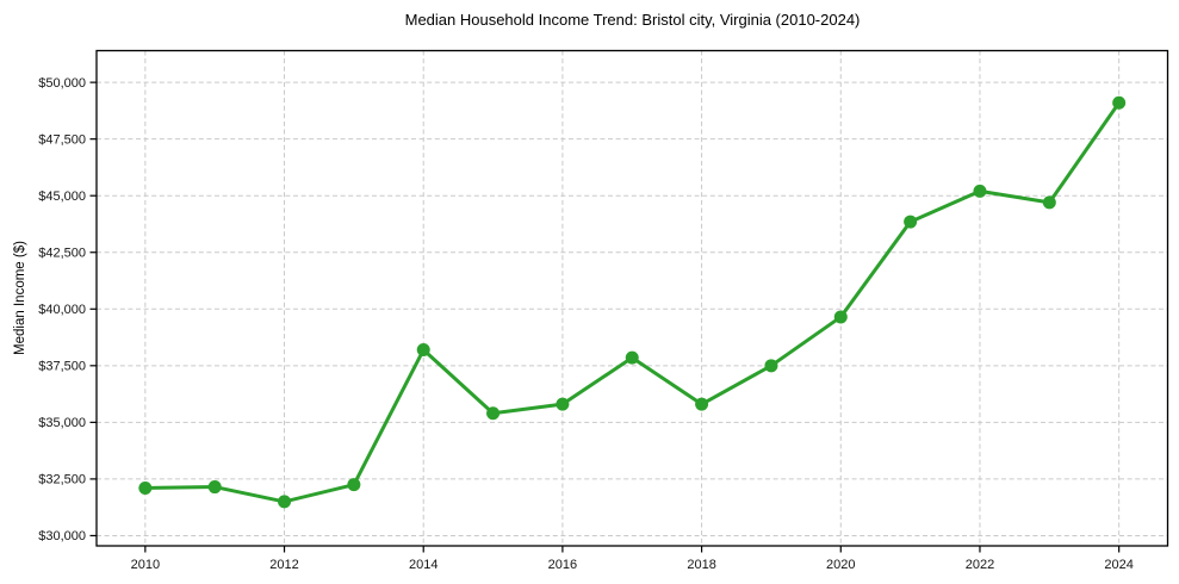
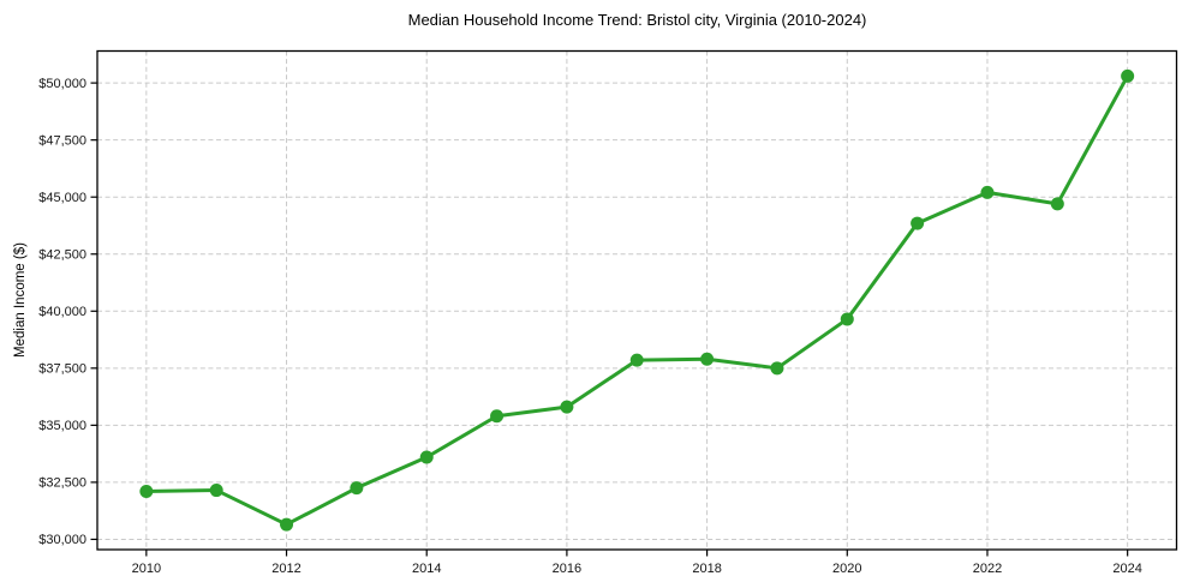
2012: $31500 -> $30600
2014: $38200 -> $33600
2018: $35800 -> $37900
2024: $49100 -> $50300
